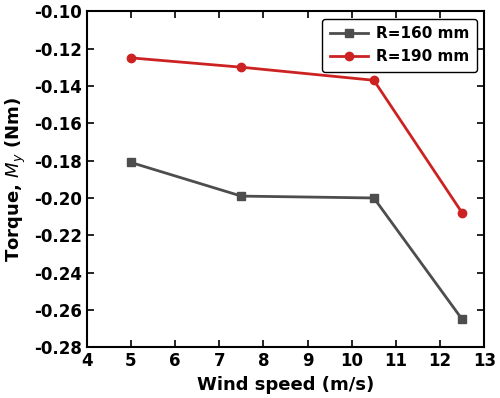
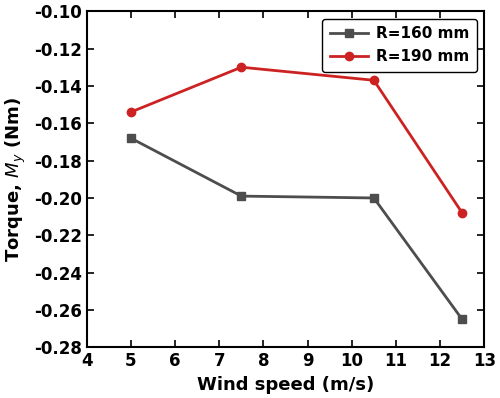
R=160 mm/5: -0.181 -> -0.168
R=190 mm/5: -0.125 -> -0.154
